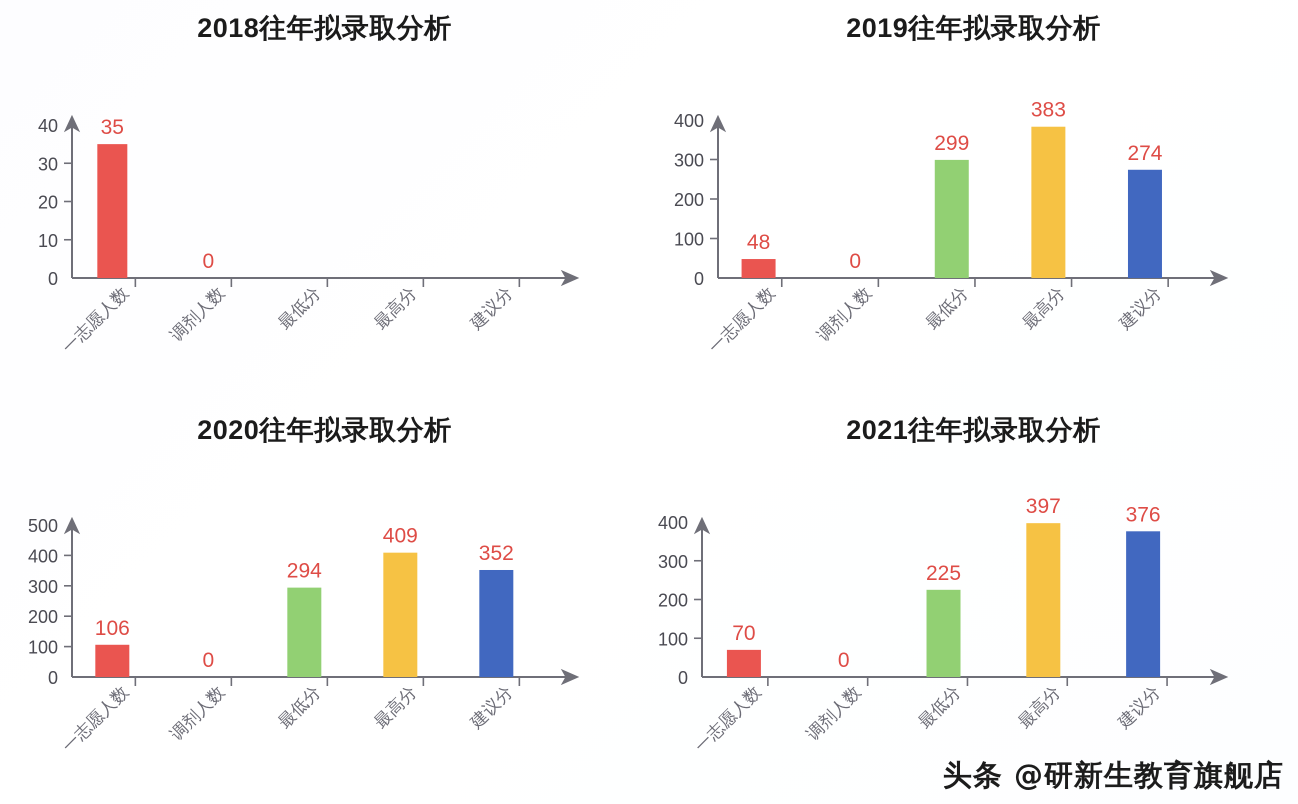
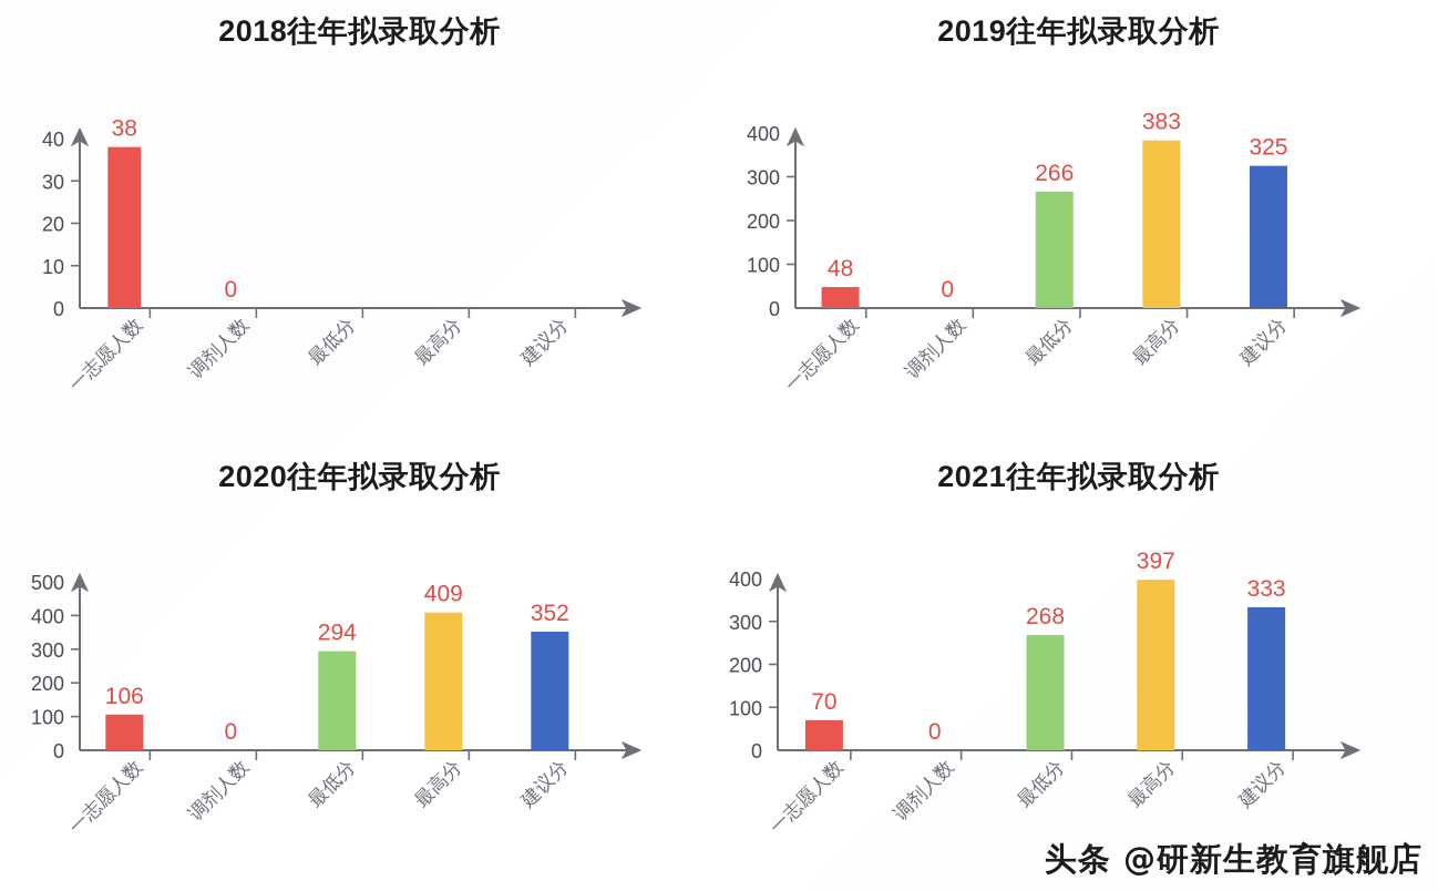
2018往年拟录取分析/一志愿人数: 35 -> 38
2019往年拟录取分析/最低分: 299 -> 266
2019往年拟录取分析/建议分: 274 -> 325
2021往年拟录取分析/最低分: 225 -> 268
2021往年拟录取分析/建议分: 376 -> 333
